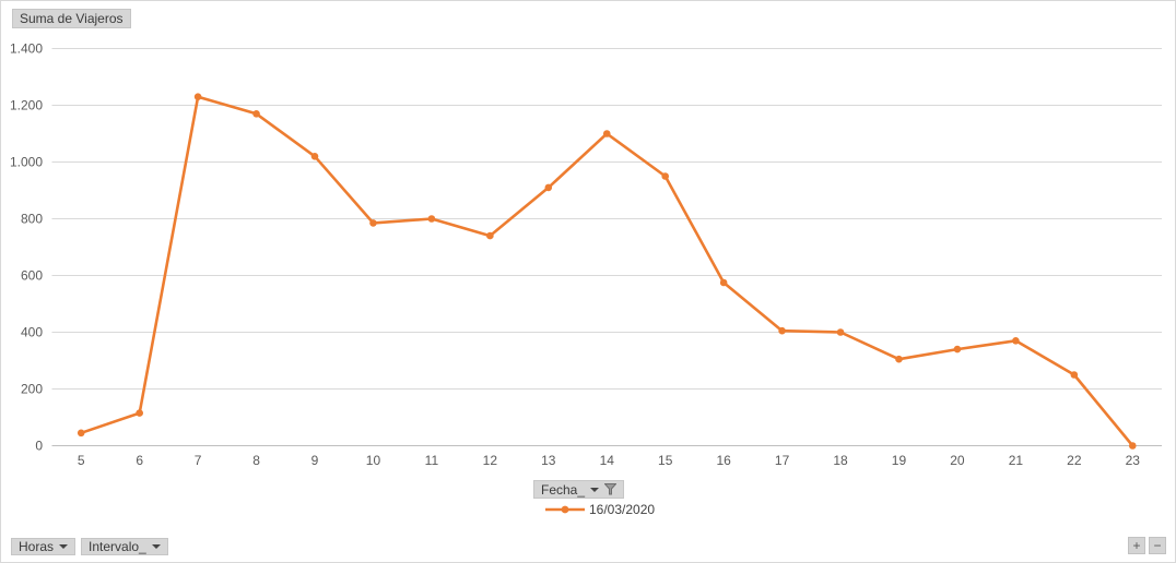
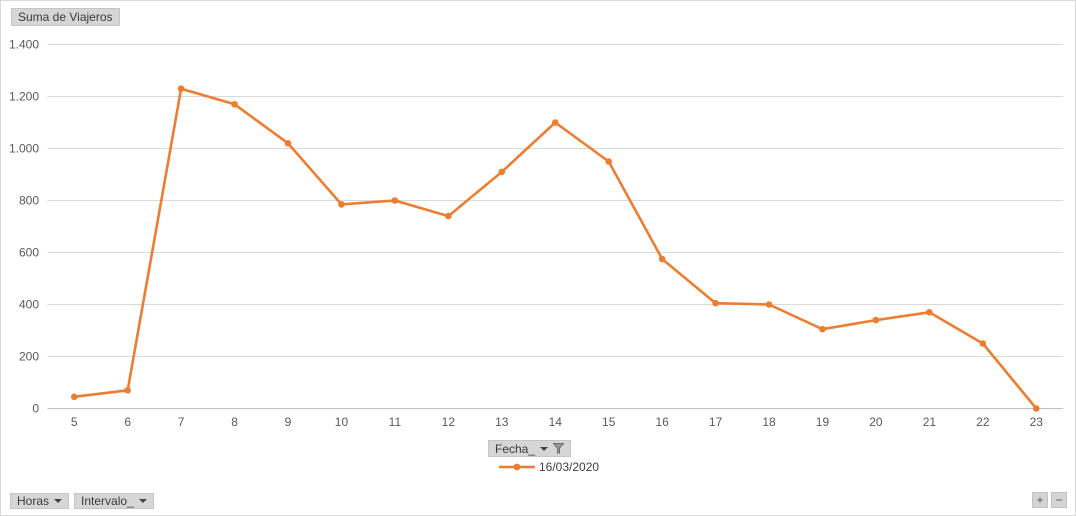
6: 120 -> 70
